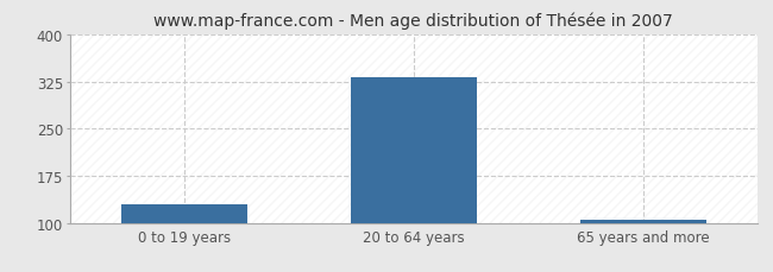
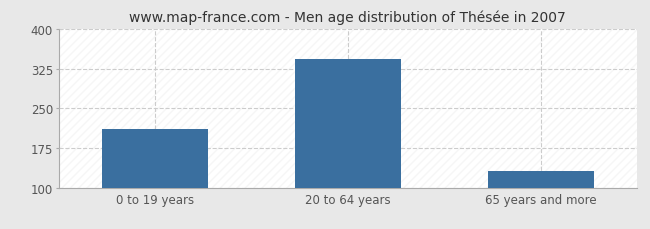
0 to 19 years: 130 -> 210
20 to 64 years: 331 -> 344
65 years and more: 105 -> 132
